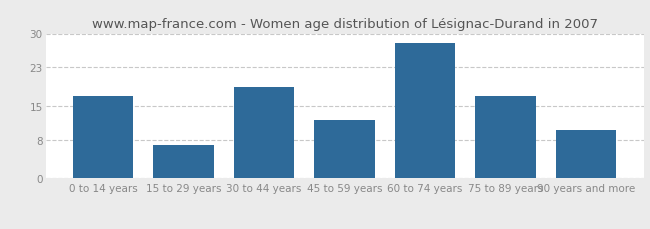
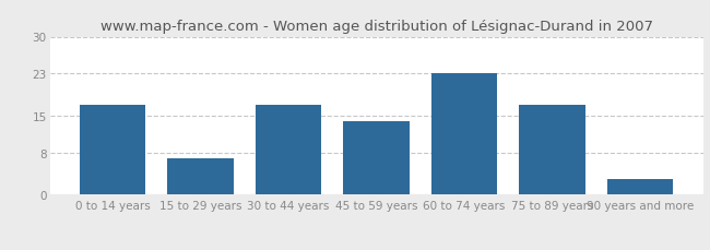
30 to 44 years: 19 -> 17
45 to 59 years: 12 -> 14
60 to 74 years: 28 -> 23
90 years and more: 10 -> 3
